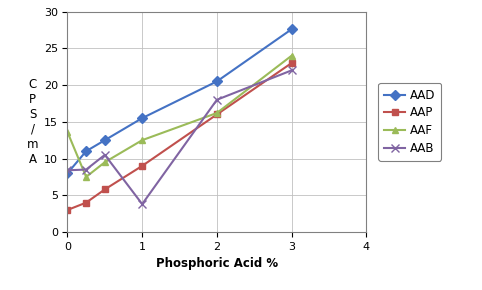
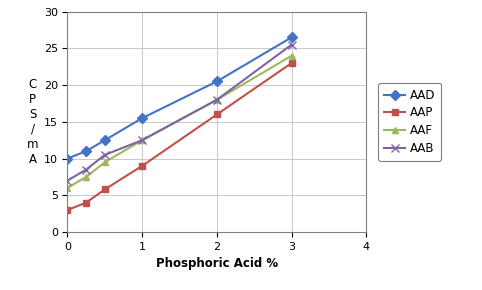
AAD/0: 8.0 -> 10.0
AAF/0: 13.6 -> 6.0
AAB/0: 8.4 -> 7.0
AAB/1: 3.8 -> 12.5
AAF/2: 16.2 -> 18.0
AAD/3: 27.6 -> 26.5
AAB/3: 22.0 -> 25.5
